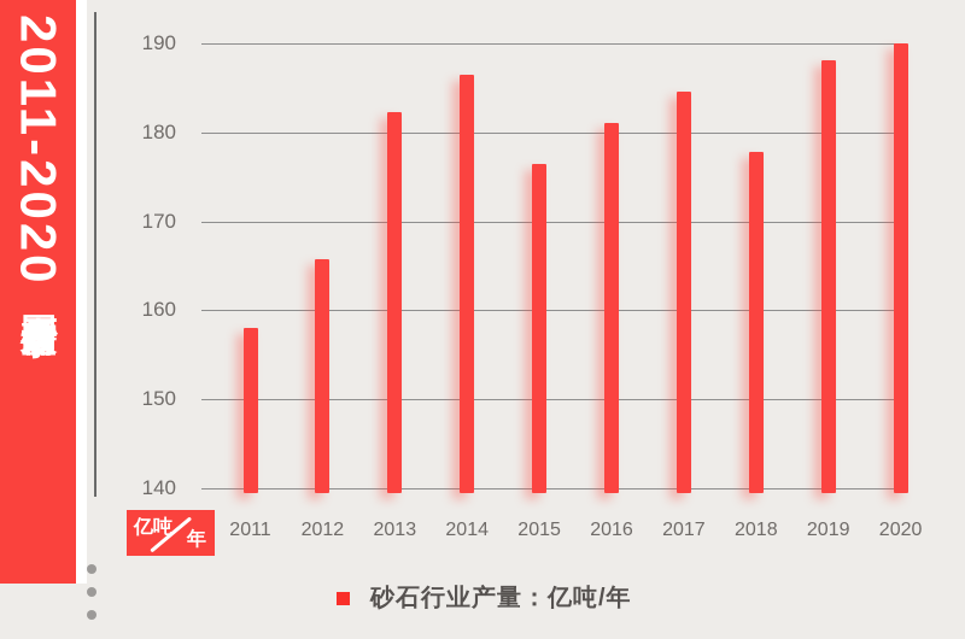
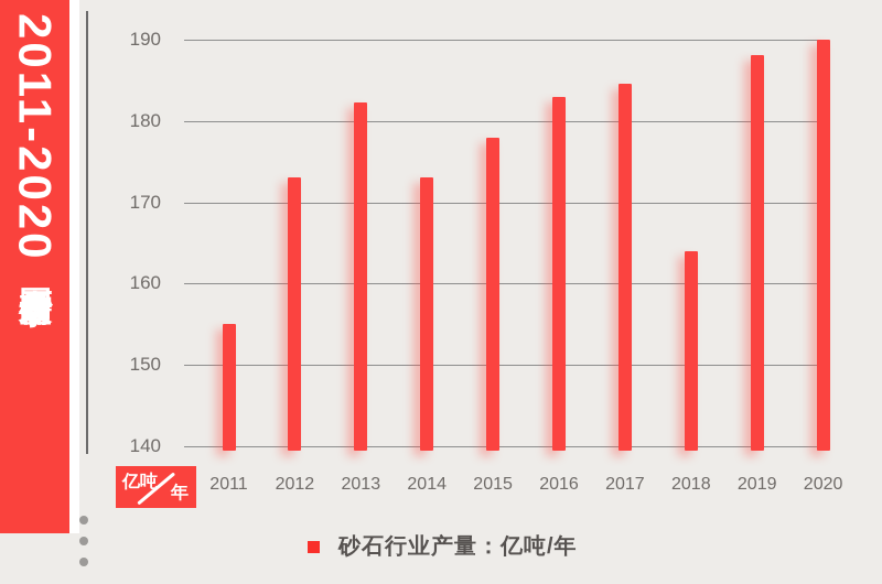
2011: 158 -> 155
2012: 166 -> 173
2014: 186 -> 173
2015: 176 -> 178
2016: 181 -> 183
2018: 178 -> 164
